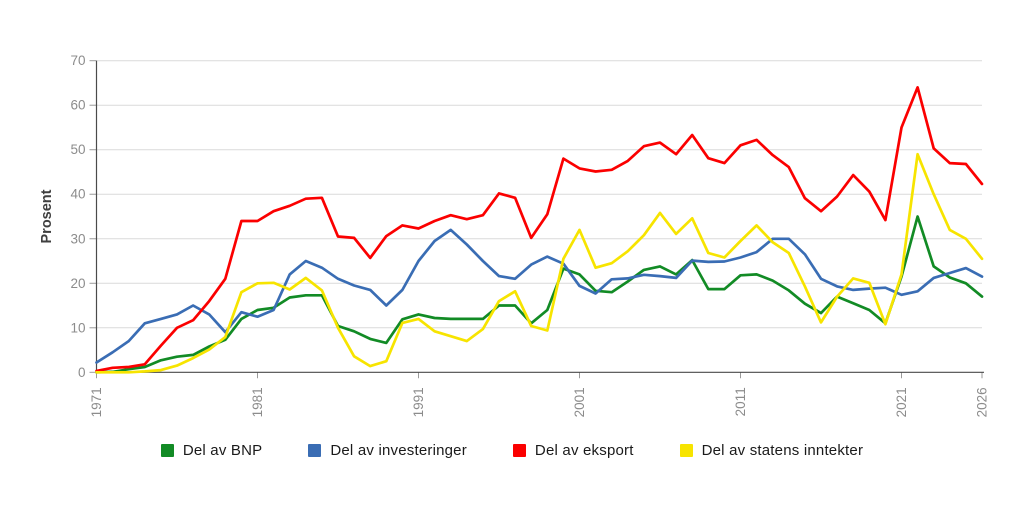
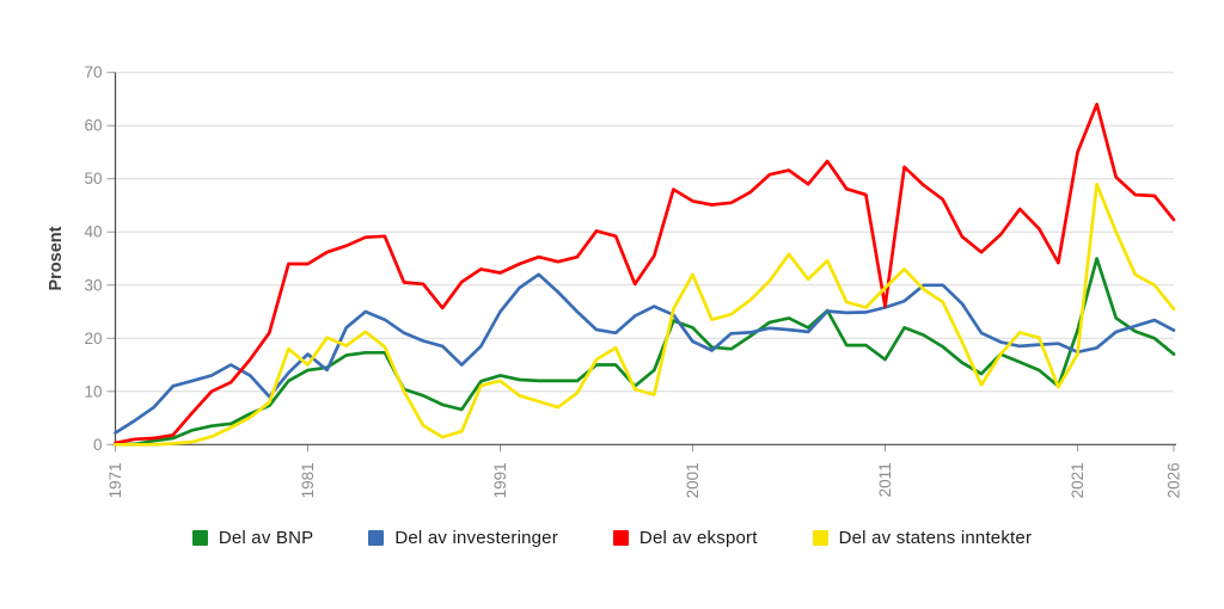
Del av investeringer/1981: 12 -> 17
Del av statens inntekter/1981: 20 -> 15
Del av BNP/2011: 22 -> 16
Del av eksport/2011: 51 -> 26
Del av statens inntekter/2021: 22 -> 17
